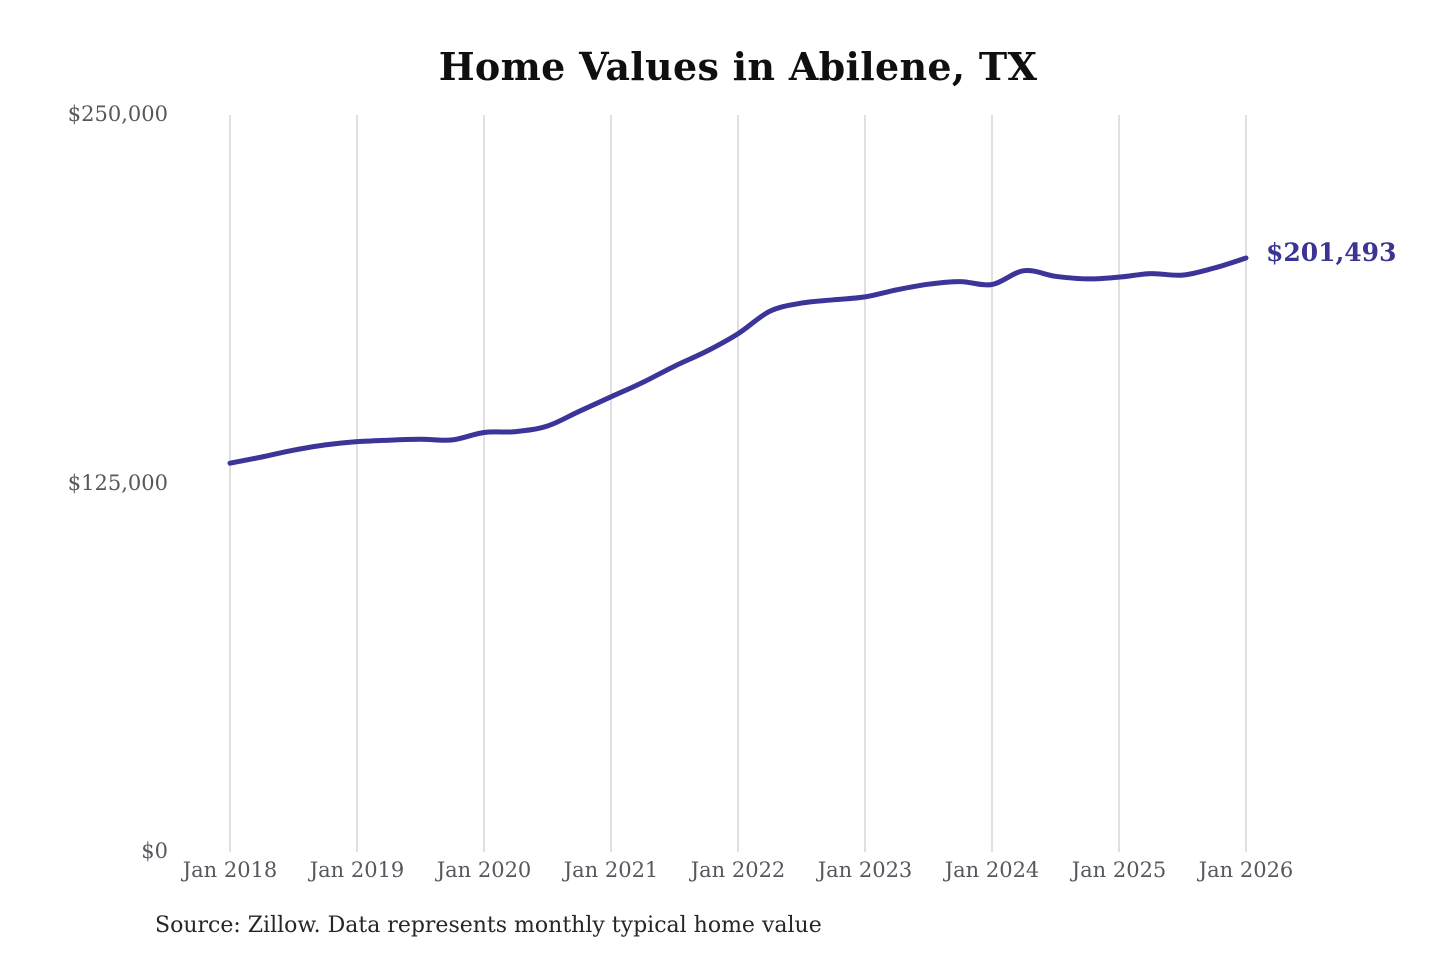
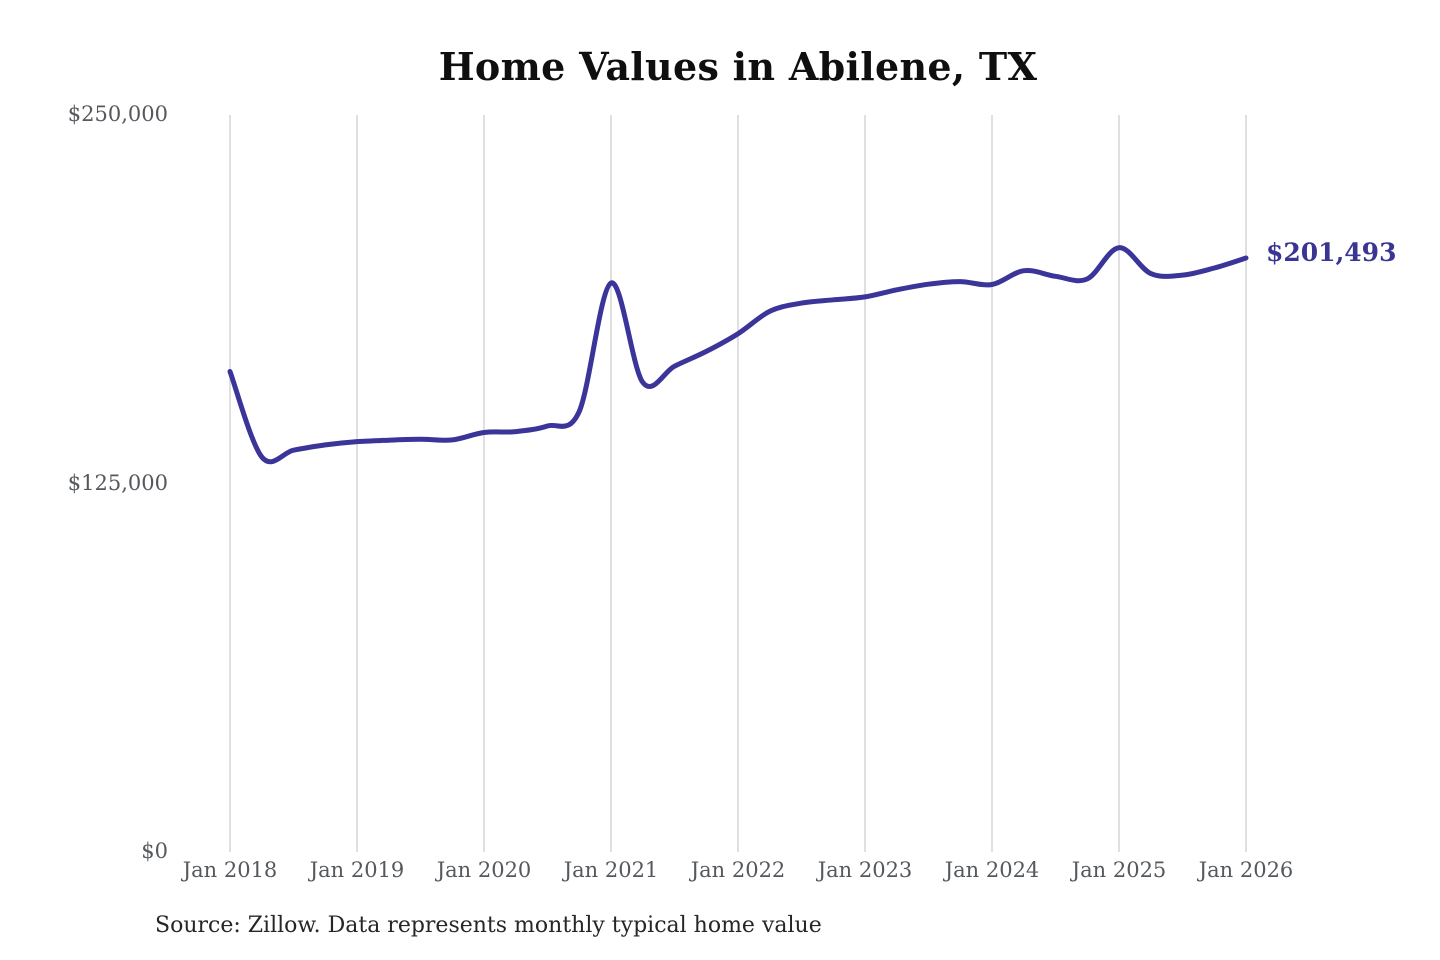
Jan 2018: $132000 -> $163000
Jan 2021: $154000 -> $193000
Jan 2025: $195000 -> $205000
